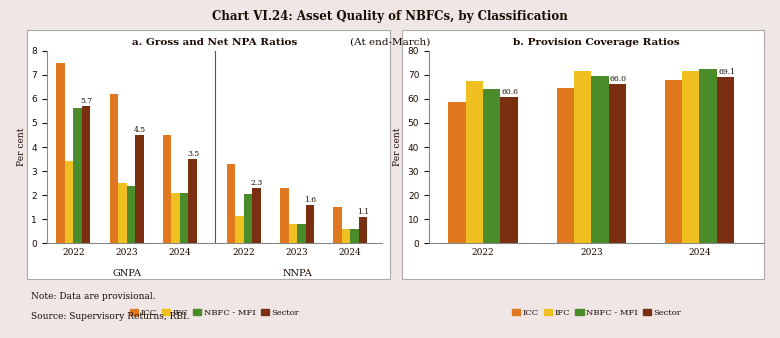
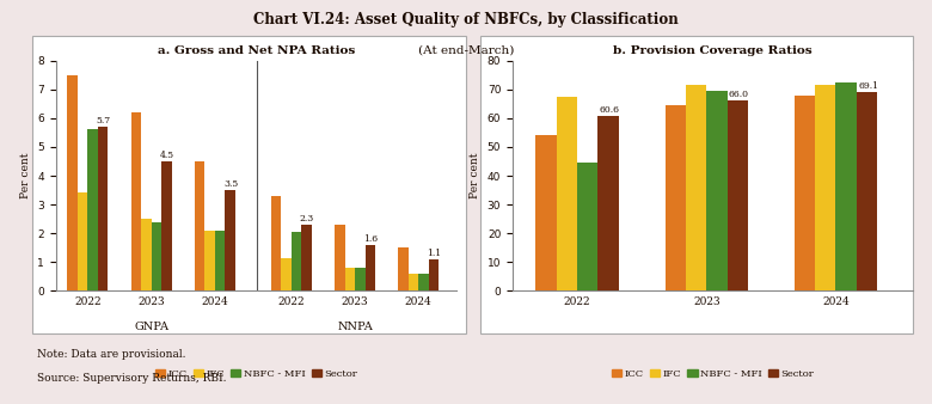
b. Provision Coverage Ratios/ICC/2022: 58.5 -> 54.0
b. Provision Coverage Ratios/NBFC - MFI/2022: 64.0 -> 44.5
